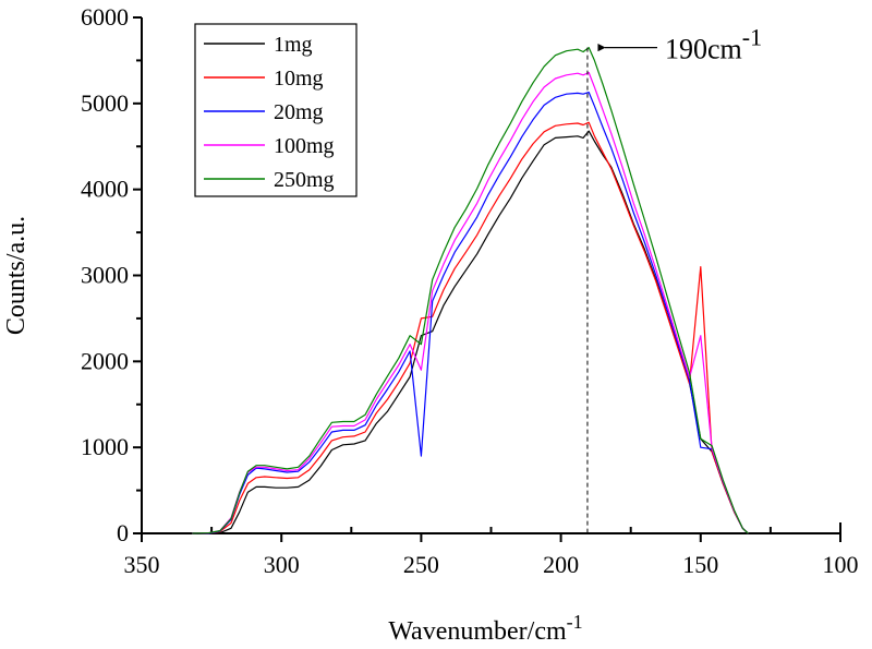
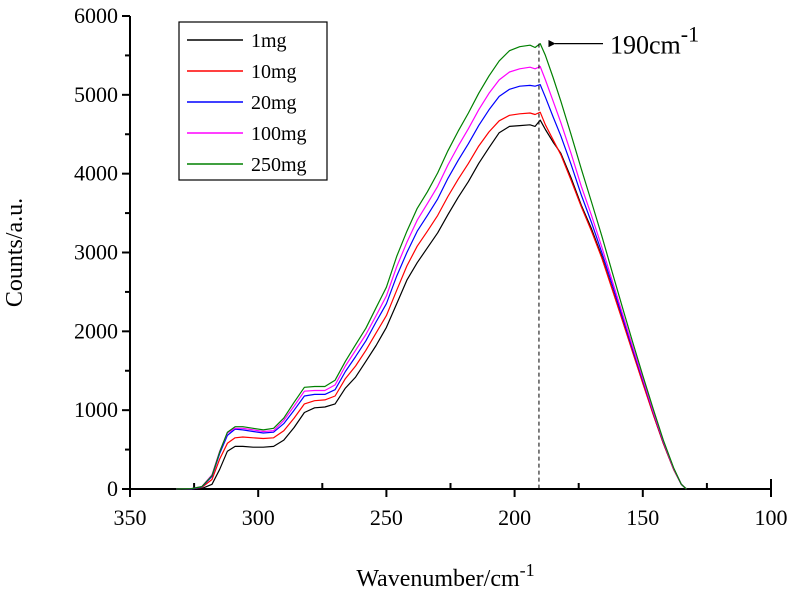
1mg/250: 2300 -> 2000
10mg/250: 2500 -> 2200
20mg/250: 900 -> 2400
100mg/250: 1900 -> 2400
250mg/250: 2200 -> 2600
1mg/150: 1100 -> 1400
10mg/150: 3100 -> 1300
20mg/150: 1000 -> 1400
100mg/150: 2300 -> 1400
250mg/150: 1100 -> 1400
